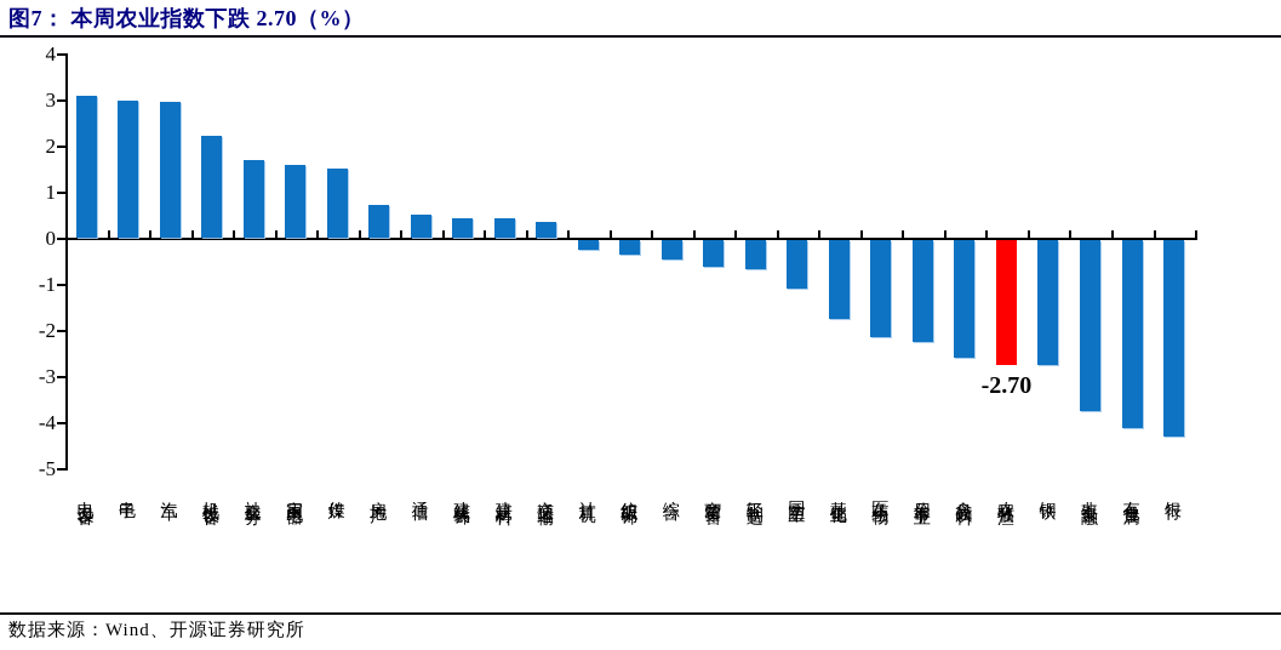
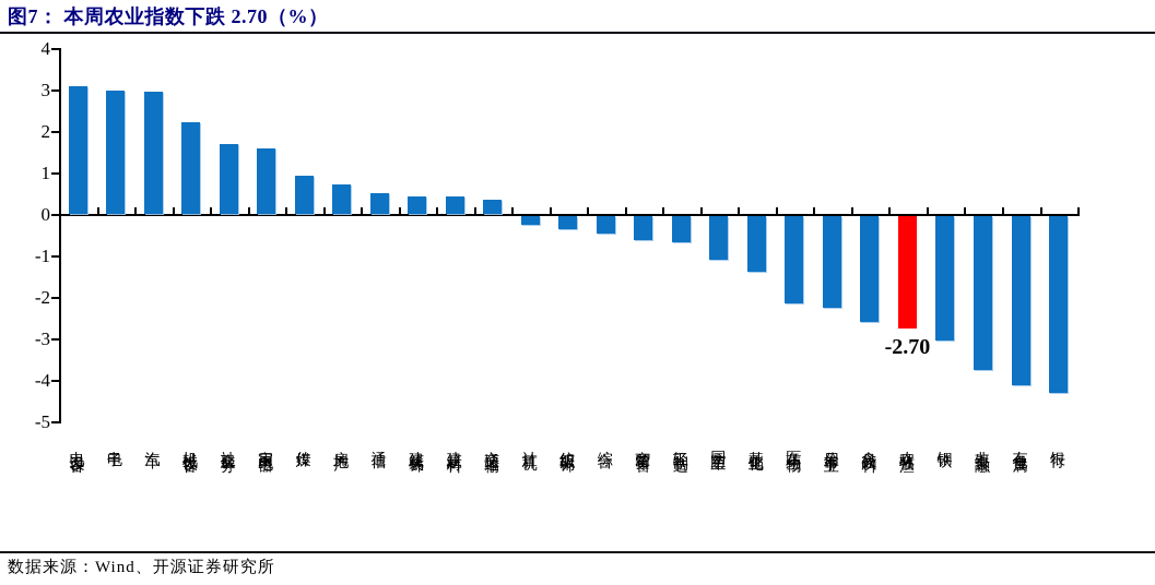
传媒: 1.5 -> 0.9
基础化工: -1.7 -> -1.4
钢铁: -2.7 -> -3.0
